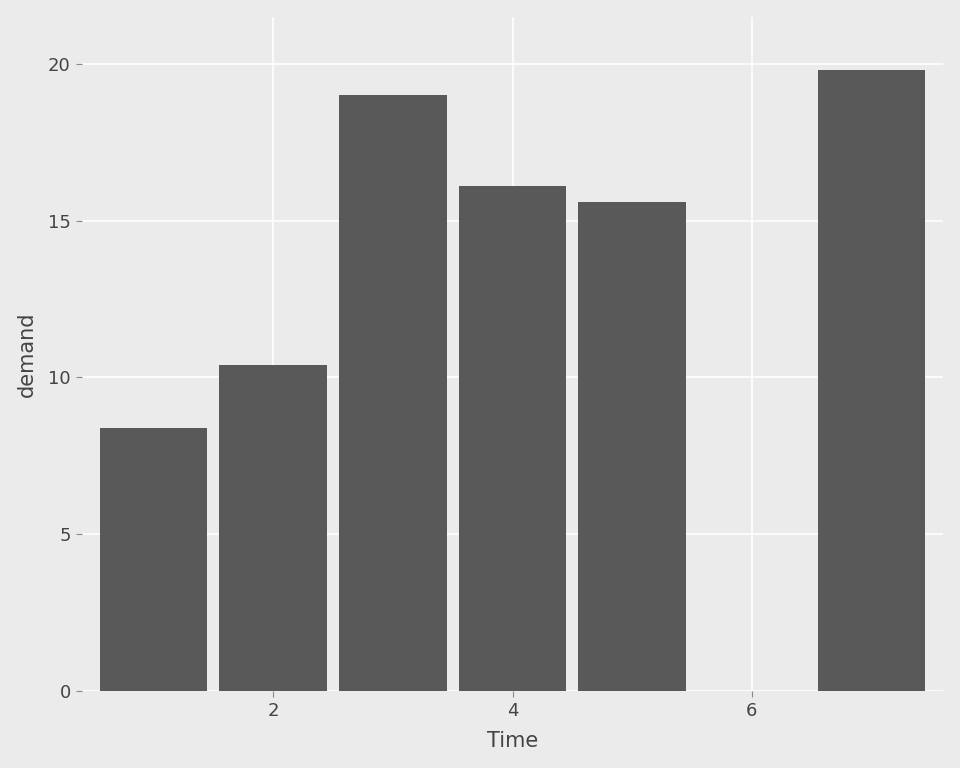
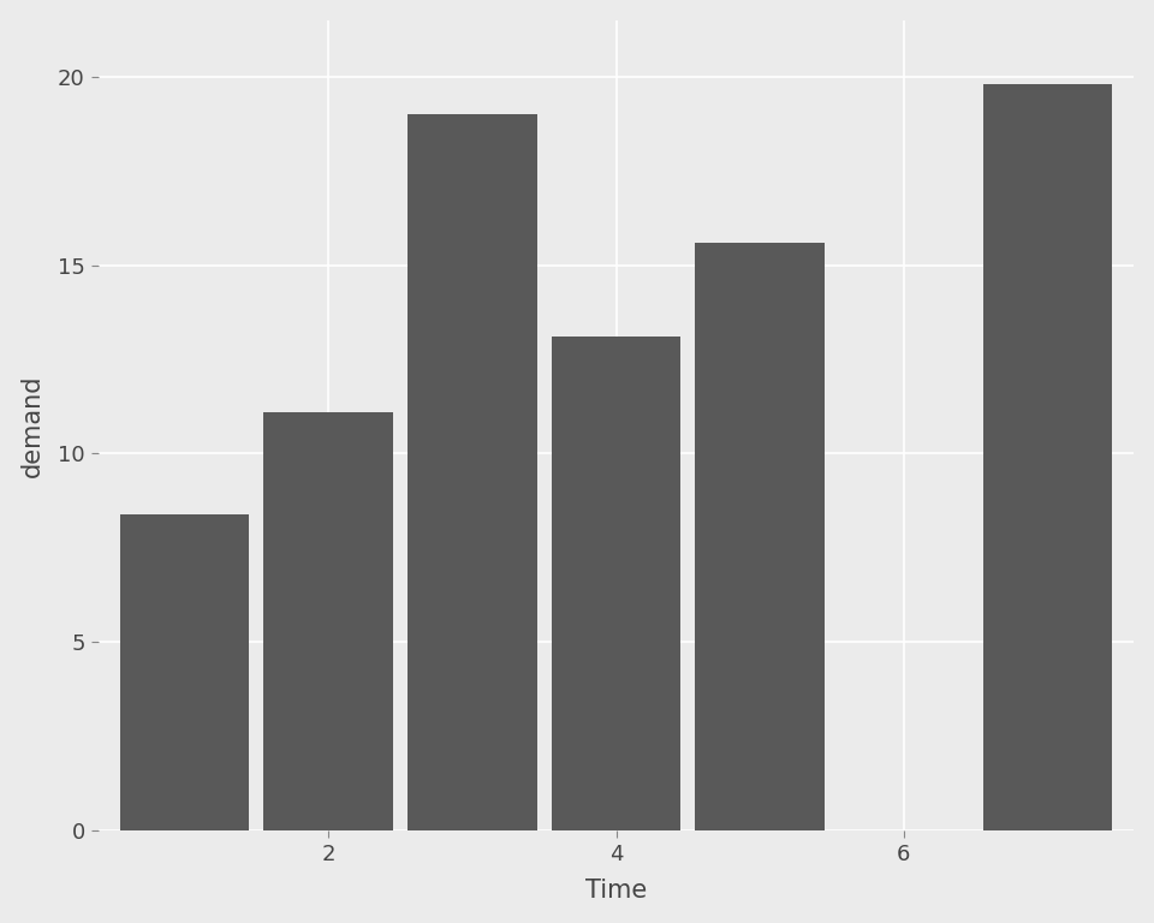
2: 10.4 -> 11.1
4: 16.1 -> 13.1
